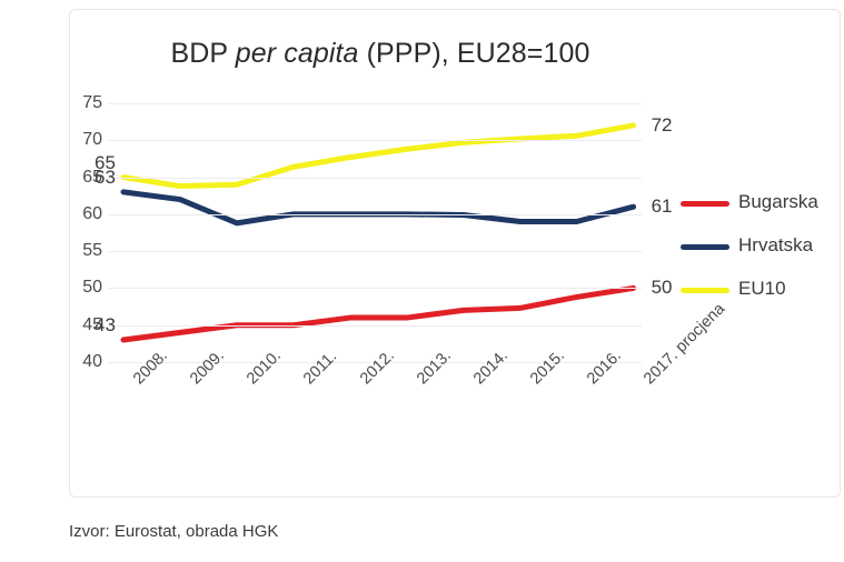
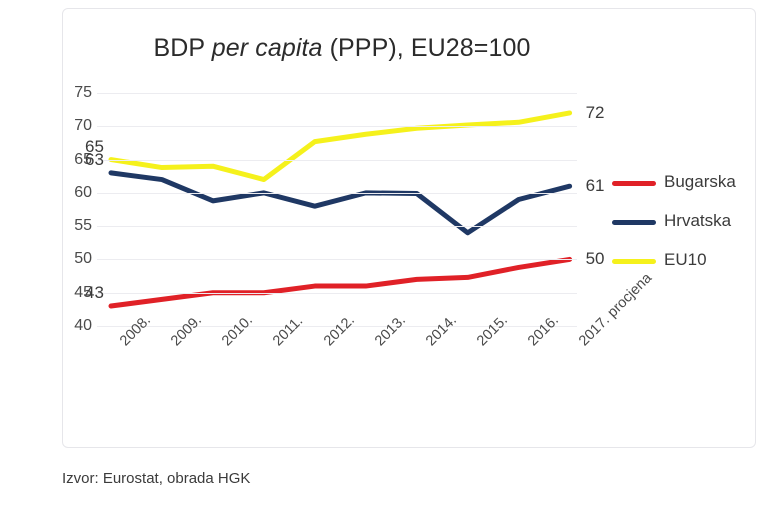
EU10/2011.: 66 -> 62
Hrvatska/2012.: 60 -> 58
Hrvatska/2015.: 59 -> 54
